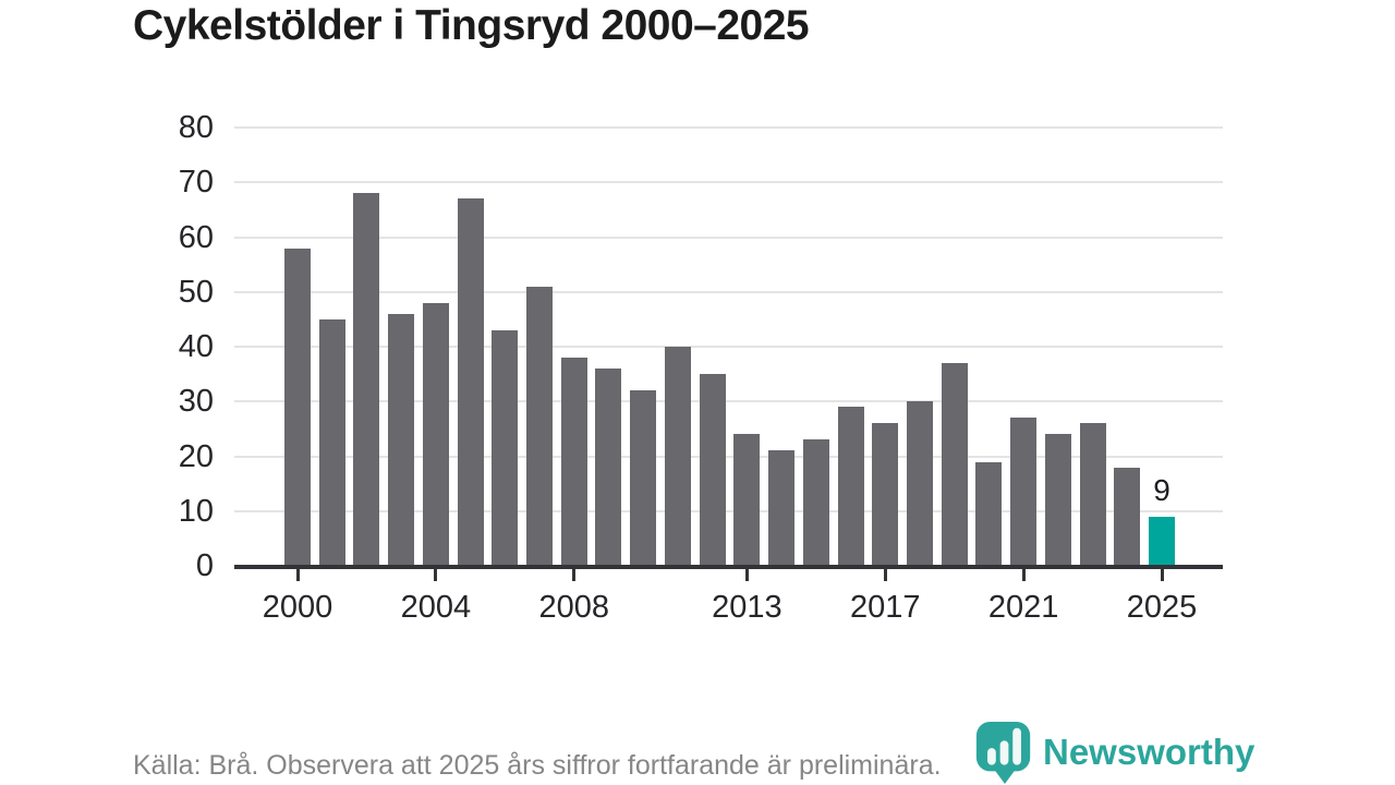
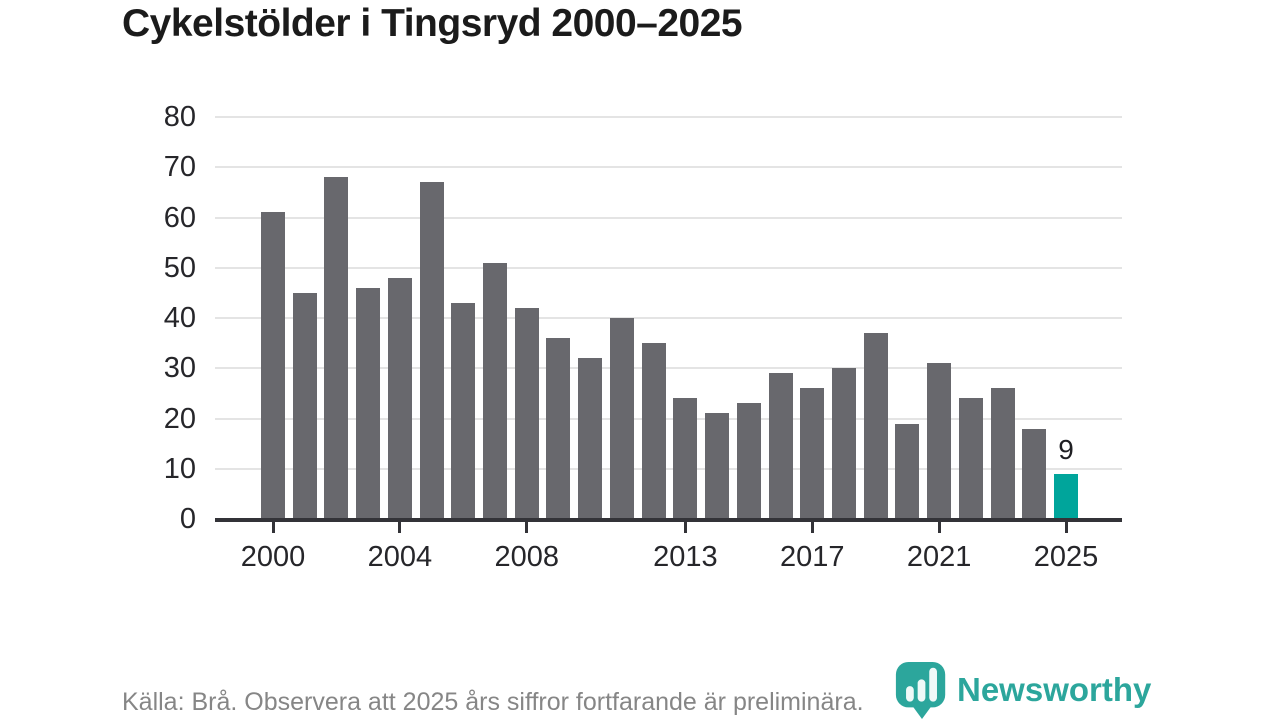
2000: 58 -> 61
2008: 38 -> 42
2021: 27 -> 31
